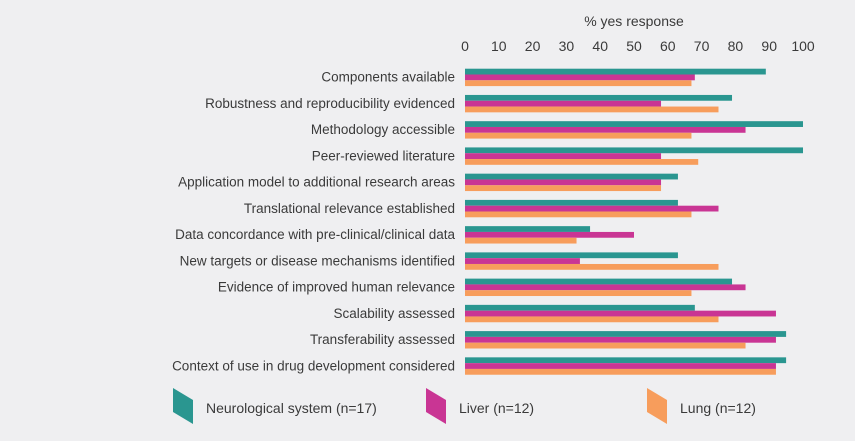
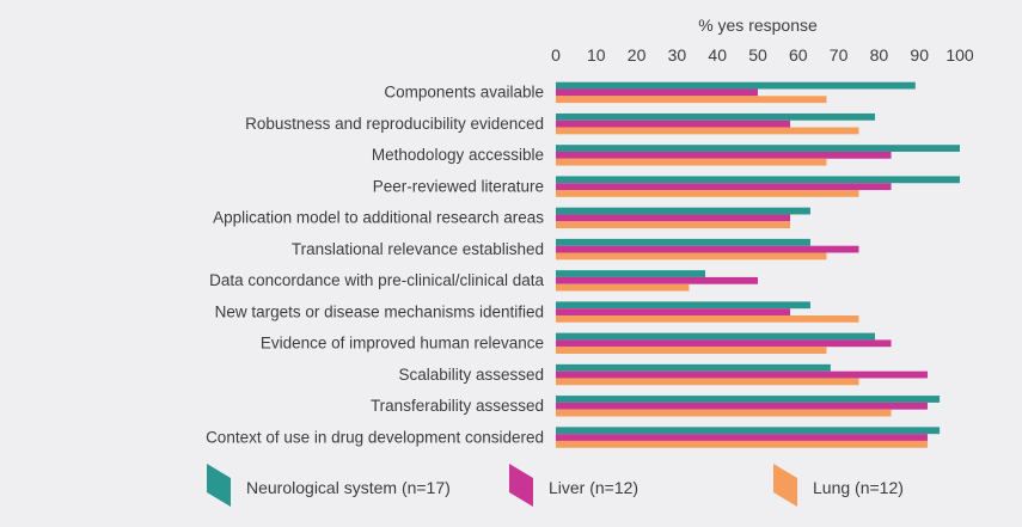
Liver (n=12)/Components available: 68 -> 50
Liver (n=12)/Peer-reviewed literature: 58 -> 83
Lung (n=12)/Peer-reviewed literature: 69 -> 75
Liver (n=12)/New targets or disease mechanisms identified: 34 -> 58
